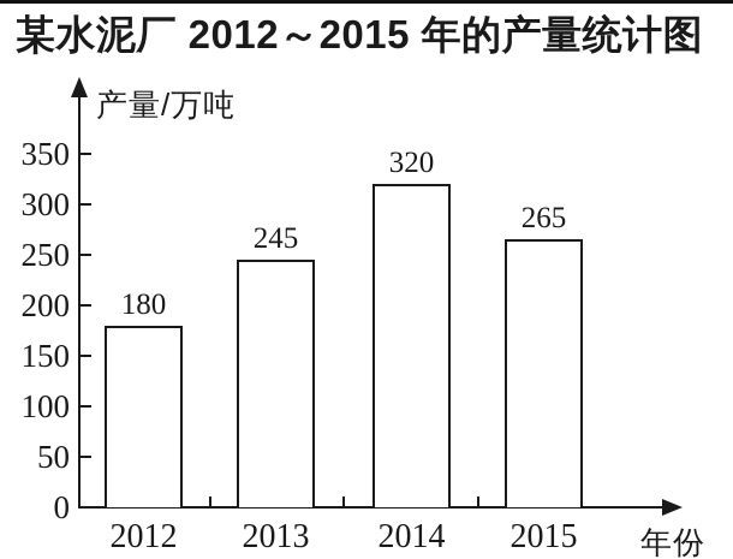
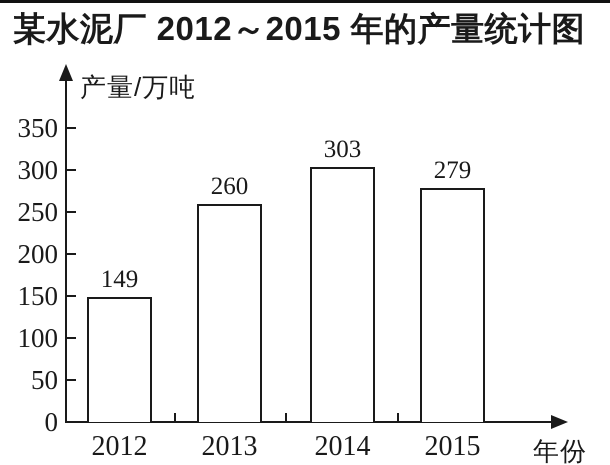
2012: 180 -> 149
2013: 245 -> 260
2014: 320 -> 303
2015: 265 -> 279
